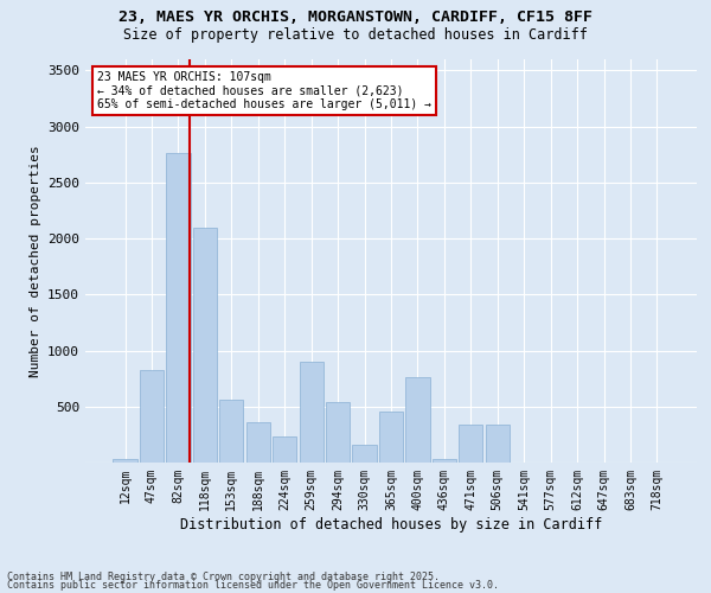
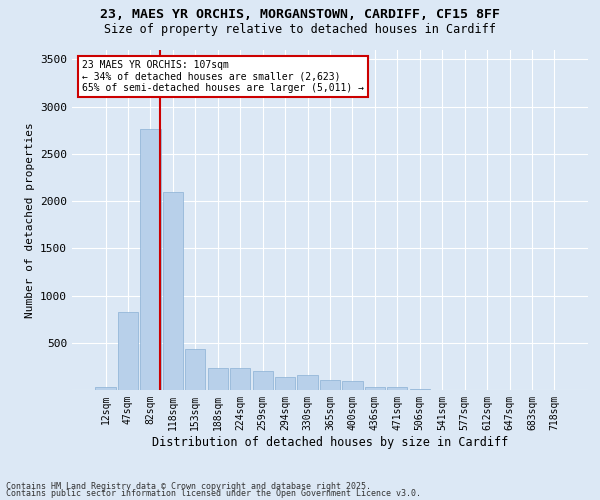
153sqm: 560 -> 430
188sqm: 360 -> 230
259sqm: 900 -> 200
294sqm: 540 -> 140
365sqm: 460 -> 110
400sqm: 760 -> 100
471sqm: 340 -> 40
506sqm: 340 -> 10
